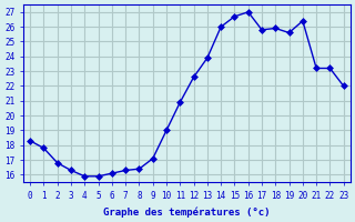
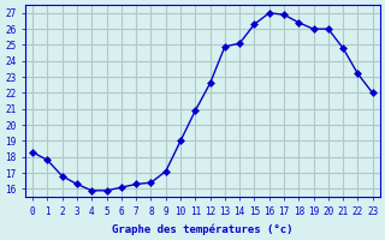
13: 23.9 -> 24.9
14: 26.0 -> 25.1
15: 26.7 -> 26.3
17: 25.8 -> 26.9
18: 25.9 -> 26.4
19: 25.6 -> 26.0
20: 26.4 -> 26.0
21: 23.2 -> 24.8
